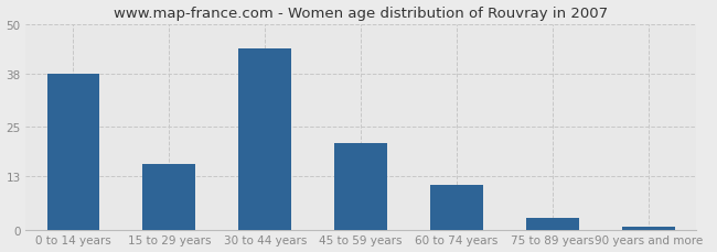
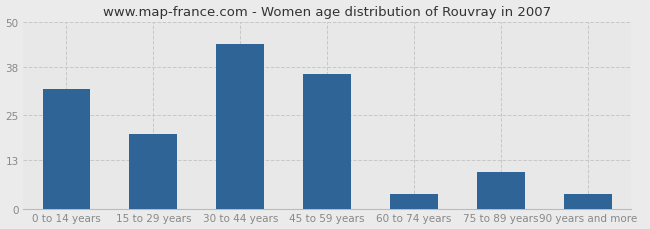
0 to 14 years: 38 -> 32
15 to 29 years: 16 -> 20
45 to 59 years: 21 -> 36
60 to 74 years: 11 -> 4
75 to 89 years: 3 -> 10
90 years and more: 1 -> 4
